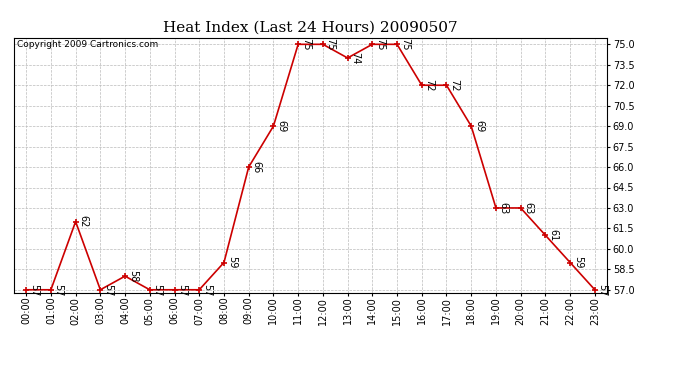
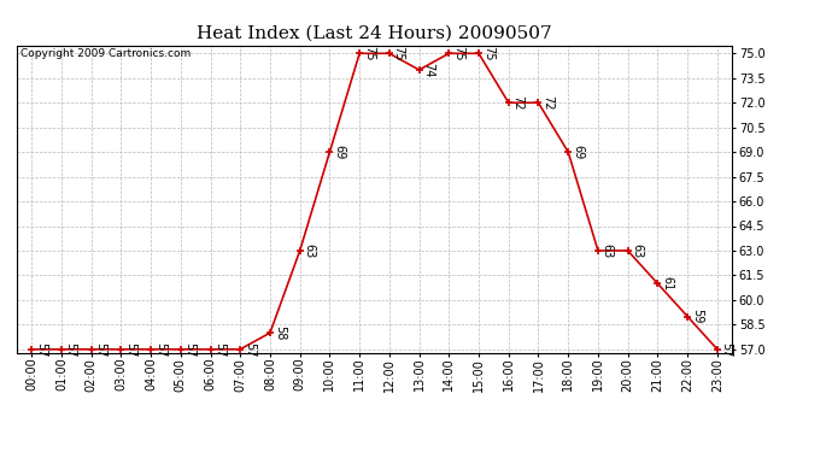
02:00: 62 -> 57
04:00: 58 -> 57
08:00: 59 -> 58
09:00: 66 -> 63
